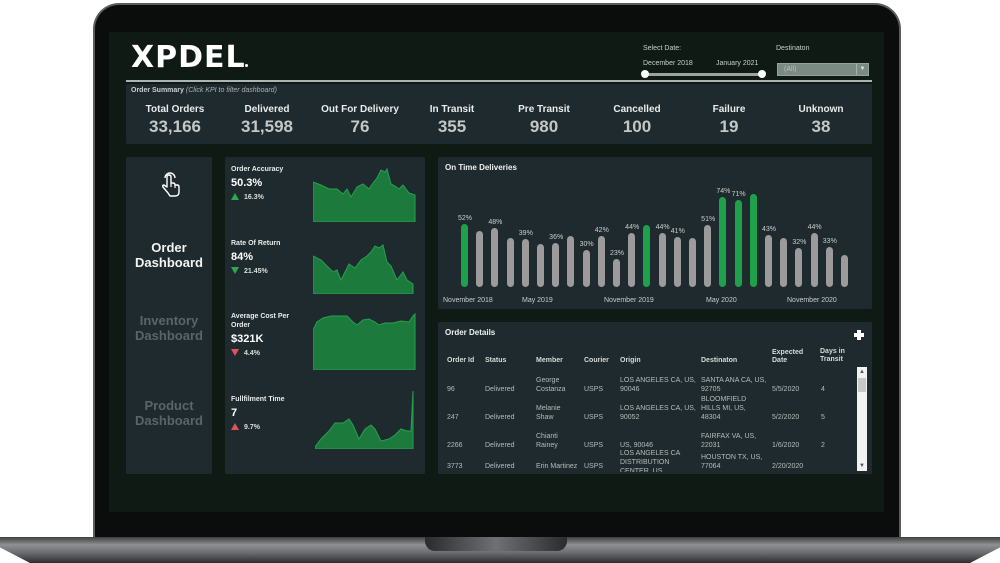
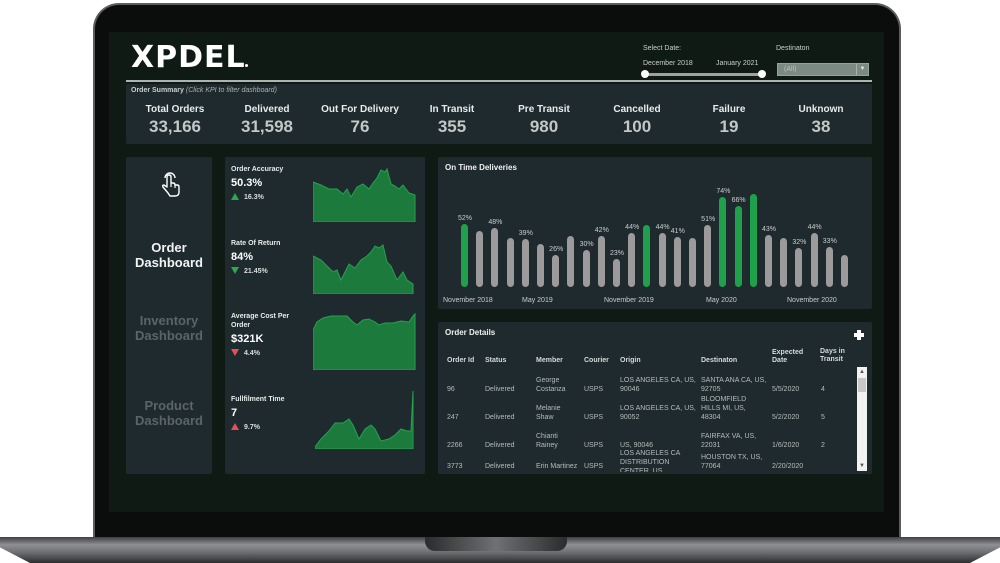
May 2019: 36% -> 26%
May 2020: 71% -> 66%
